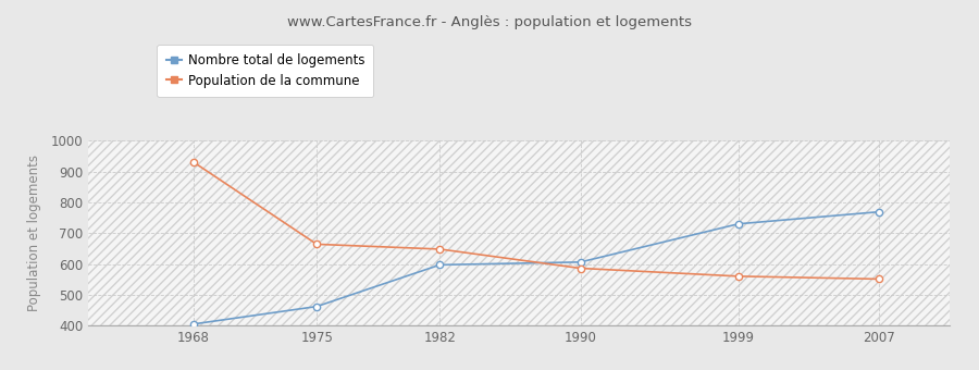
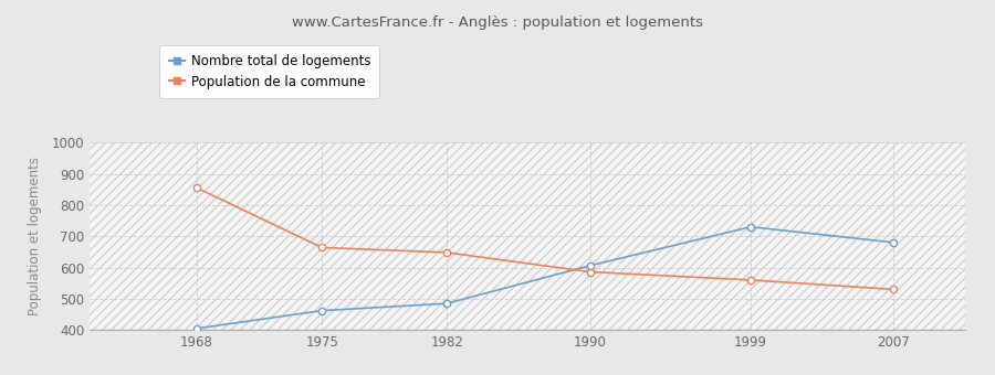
Population de la commune/1968: 930 -> 855
Nombre total de logements/1982: 597 -> 485
Nombre total de logements/2007: 769 -> 680
Population de la commune/2007: 551 -> 530
